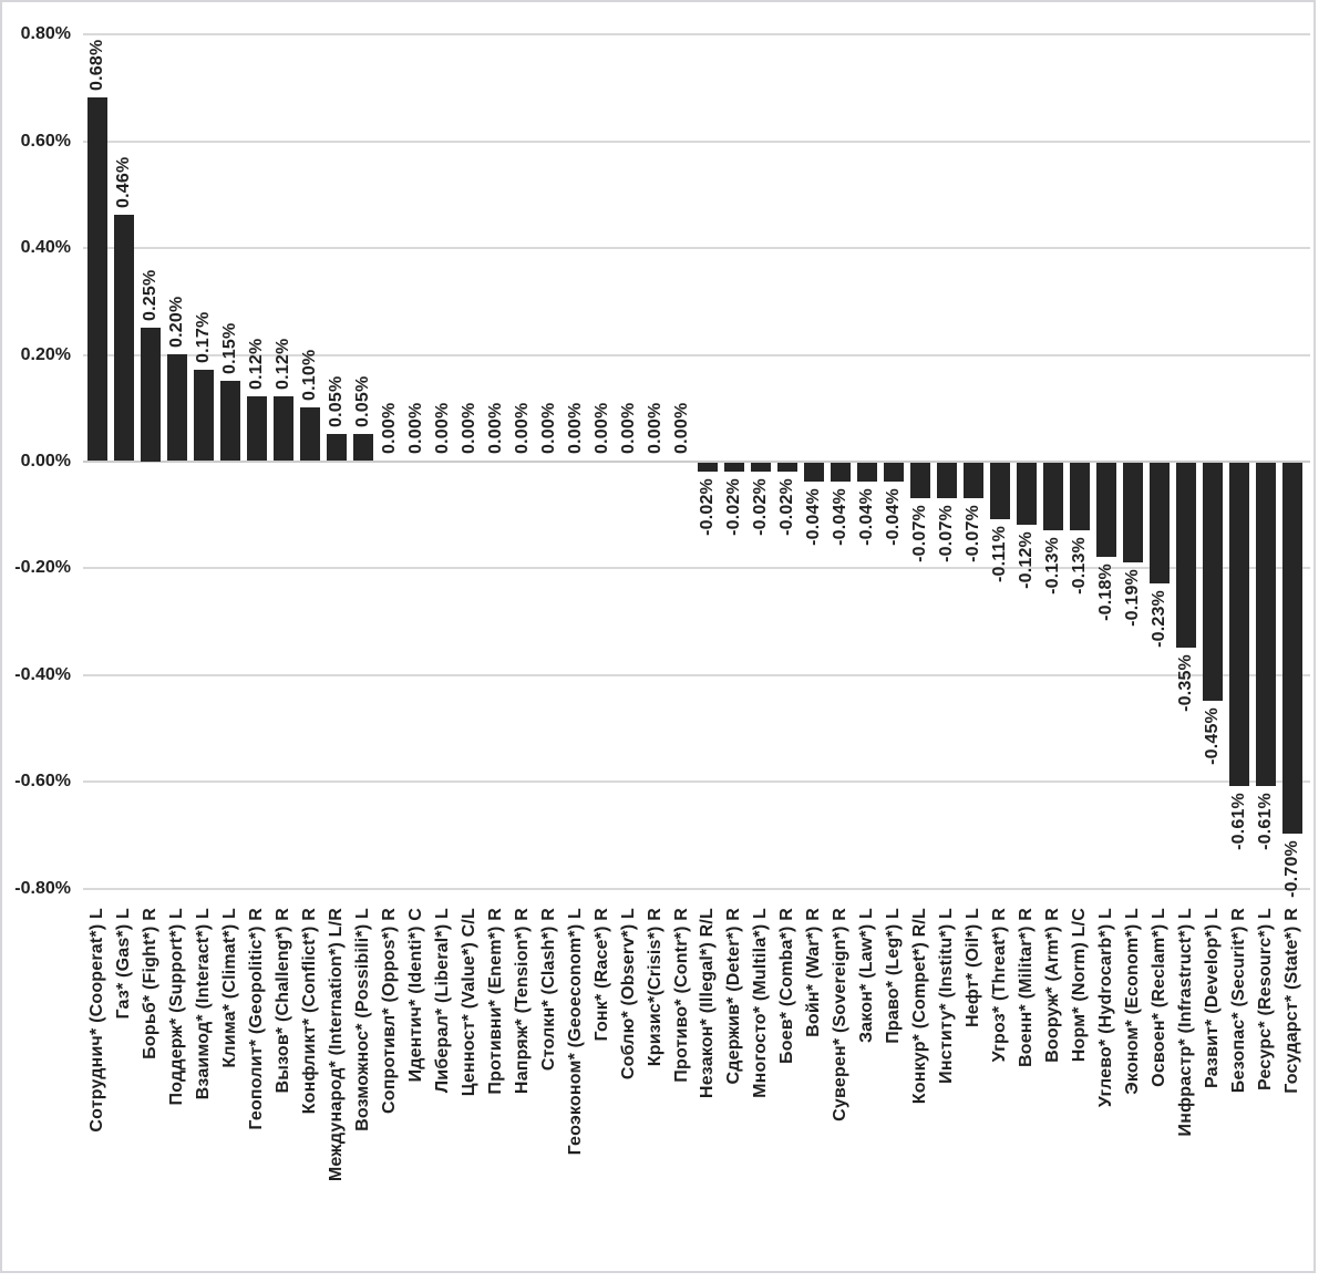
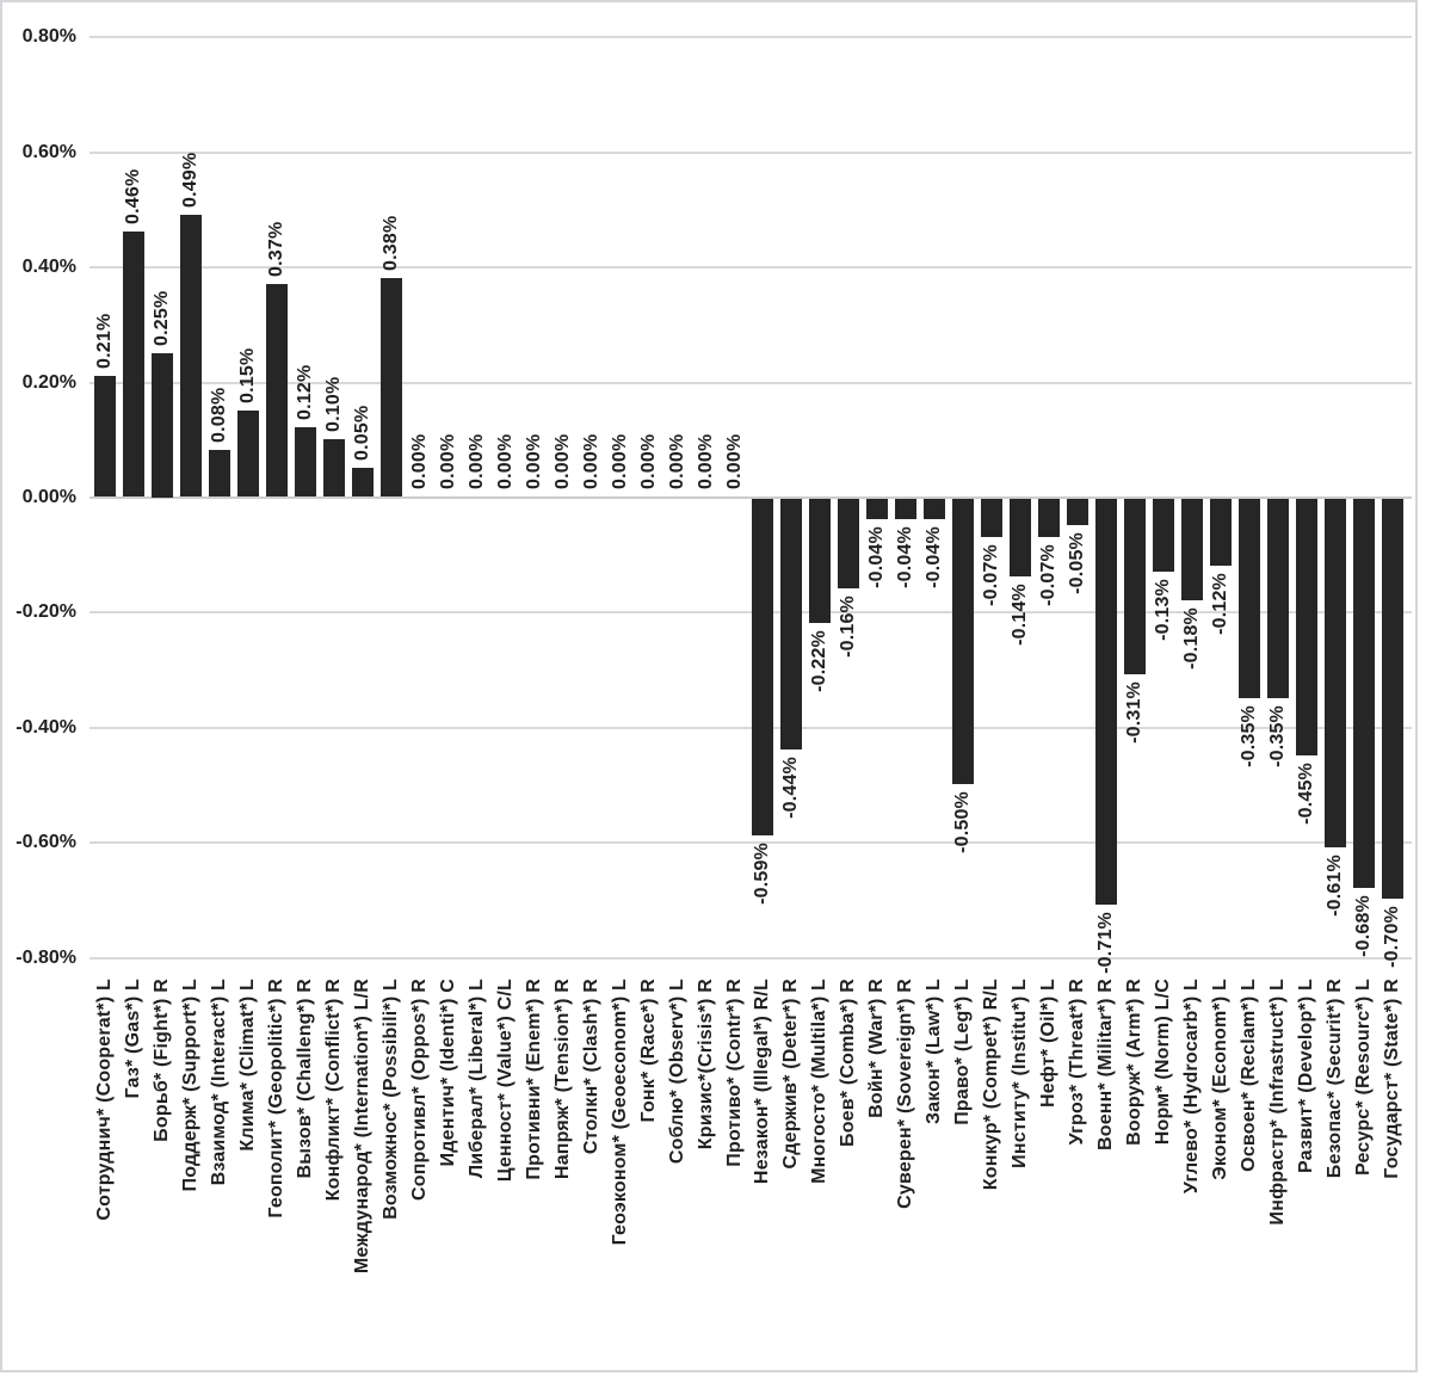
Сотруднич* (Cooperat*) L: 0.68% -> 0.21%
Поддерж* (Support*) L: 0.20% -> 0.49%
Взаимод* (Interact*) L: 0.17% -> 0.08%
Геополит* (Geopolitic*) R: 0.12% -> 0.37%
Возможнос* (Possibili*) L: 0.05% -> 0.38%
Незакон* (Illegal*) R/L: -0.02% -> -0.59%
Сдержив* (Deter*) R: -0.02% -> -0.44%
Многосто* (Multila*) L: -0.02% -> -0.22%
Боев* (Comba*) R: -0.02% -> -0.16%
Право* (Leg*) L: -0.04% -> -0.50%
Институ* (Institu*) L: -0.07% -> -0.14%
Угроз* (Threat*) R: -0.11% -> -0.05%
Военн* (Militar*) R: -0.12% -> -0.71%
Вооруж* (Arm*) R: -0.13% -> -0.31%
Эконом* (Econom*) L: -0.19% -> -0.12%
Освоен* (Reclam*) L: -0.23% -> -0.35%
Ресурс* (Resourc*) L: -0.61% -> -0.68%
